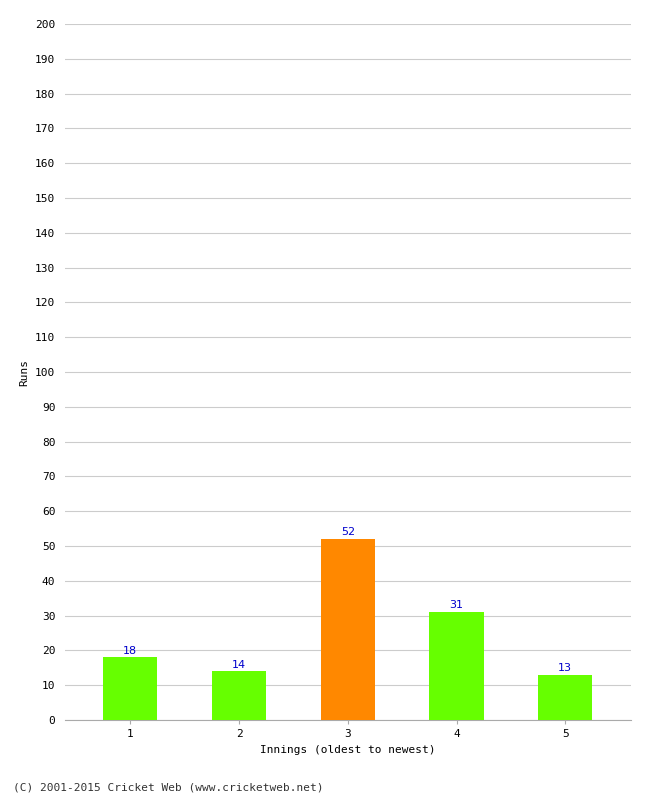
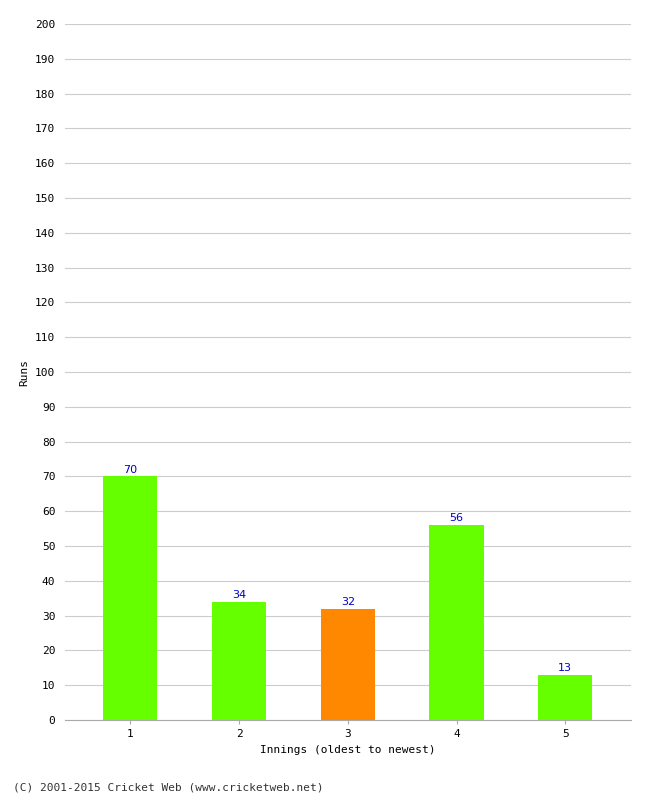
1: 18 -> 70
2: 14 -> 34
3: 52 -> 32
4: 31 -> 56
